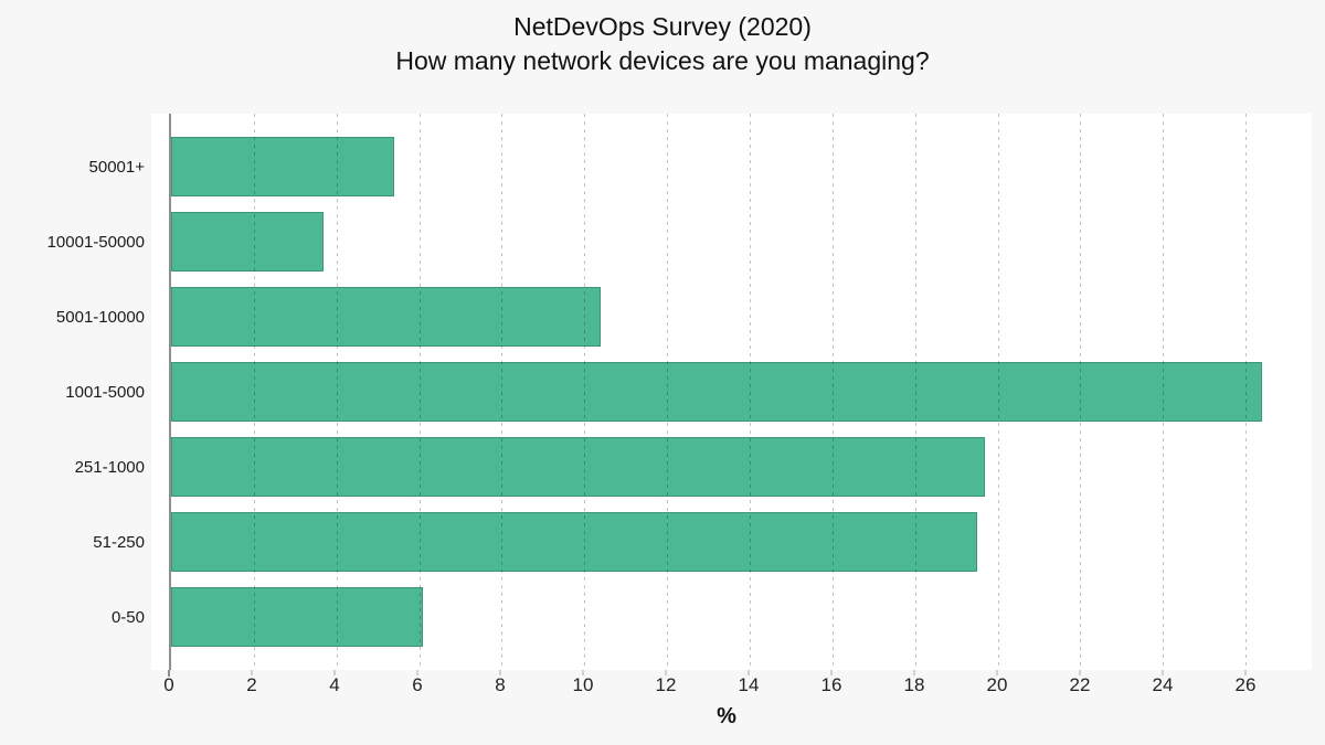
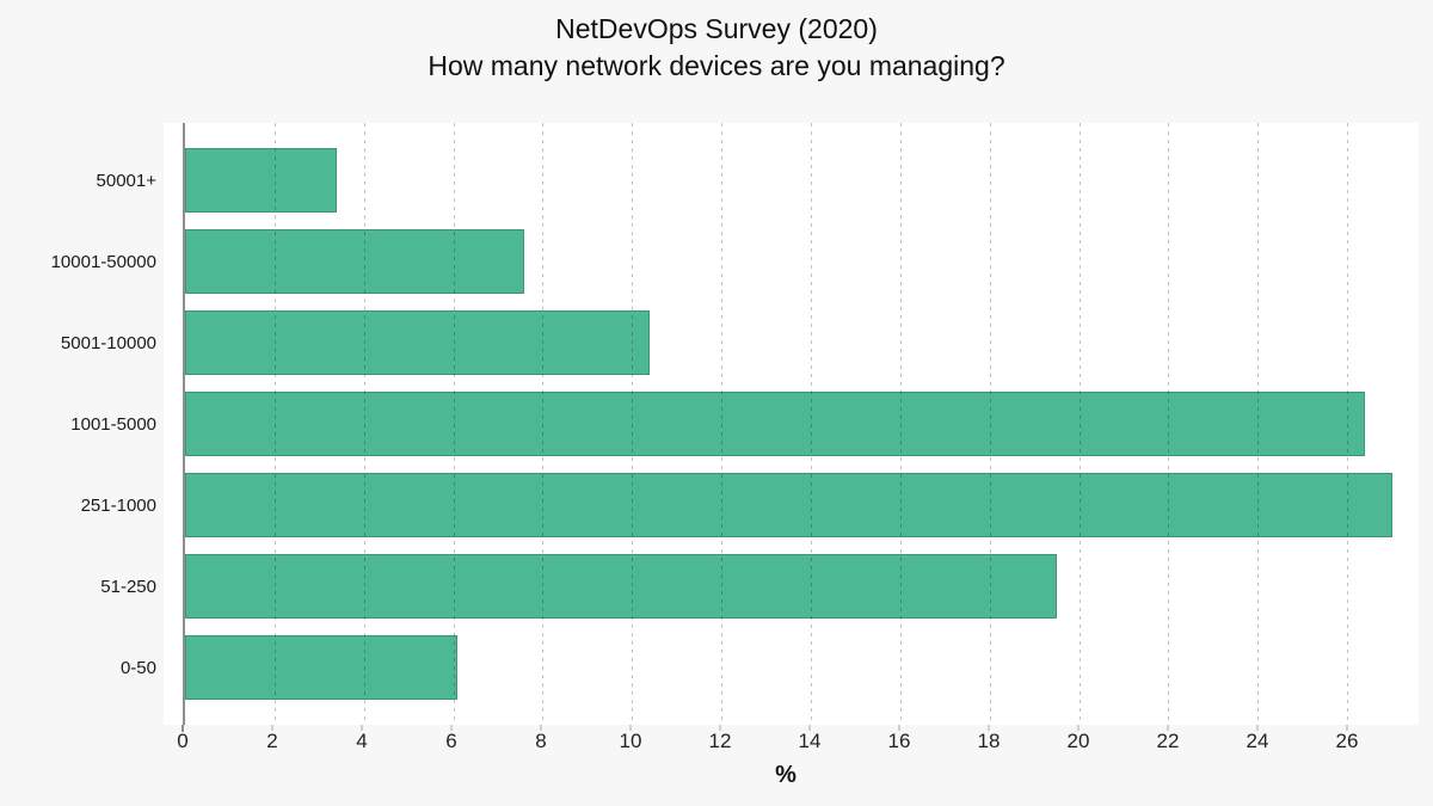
50001+: 5.4 -> 3.4
10001-50000: 3.7 -> 7.6
251-1000: 19.7 -> 27.0
